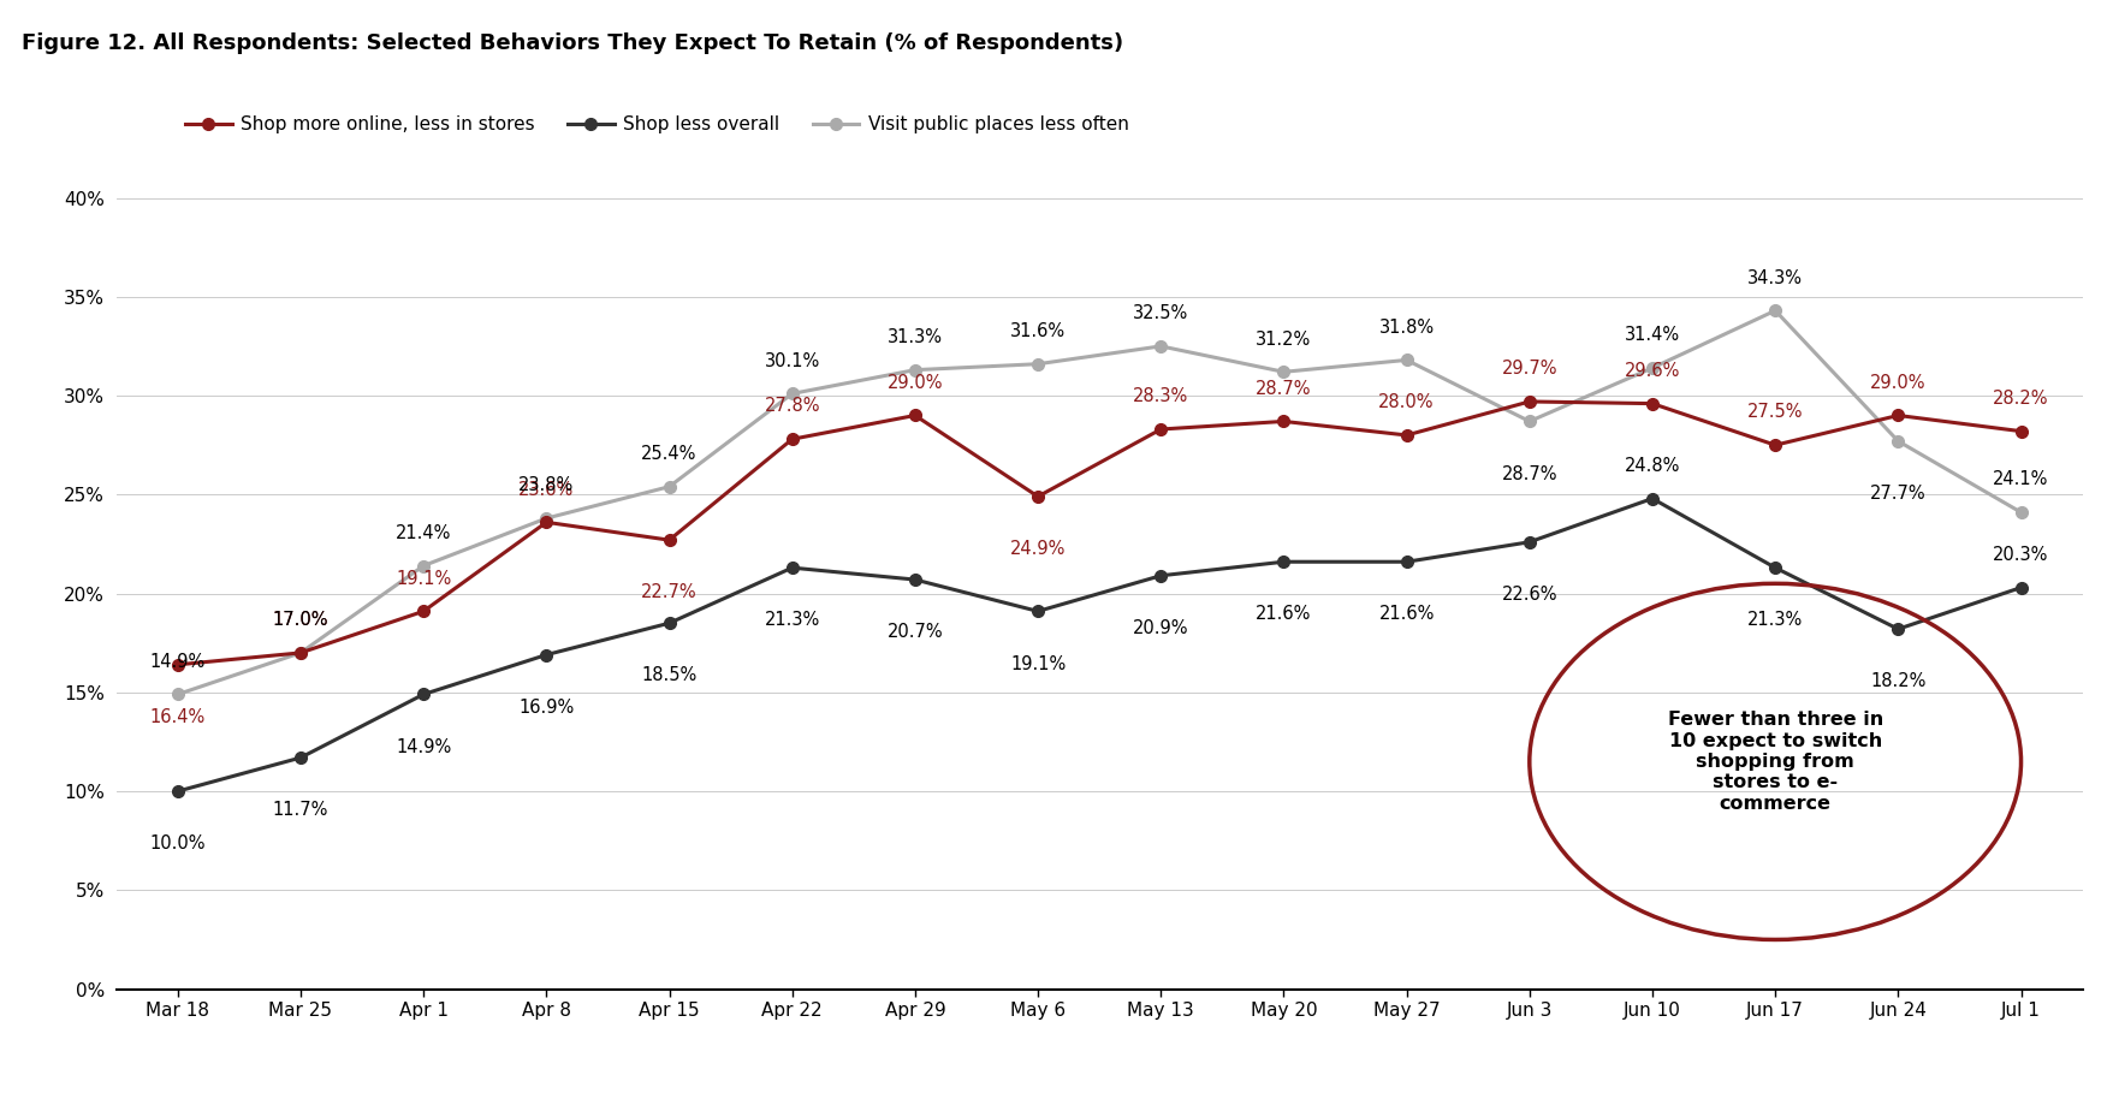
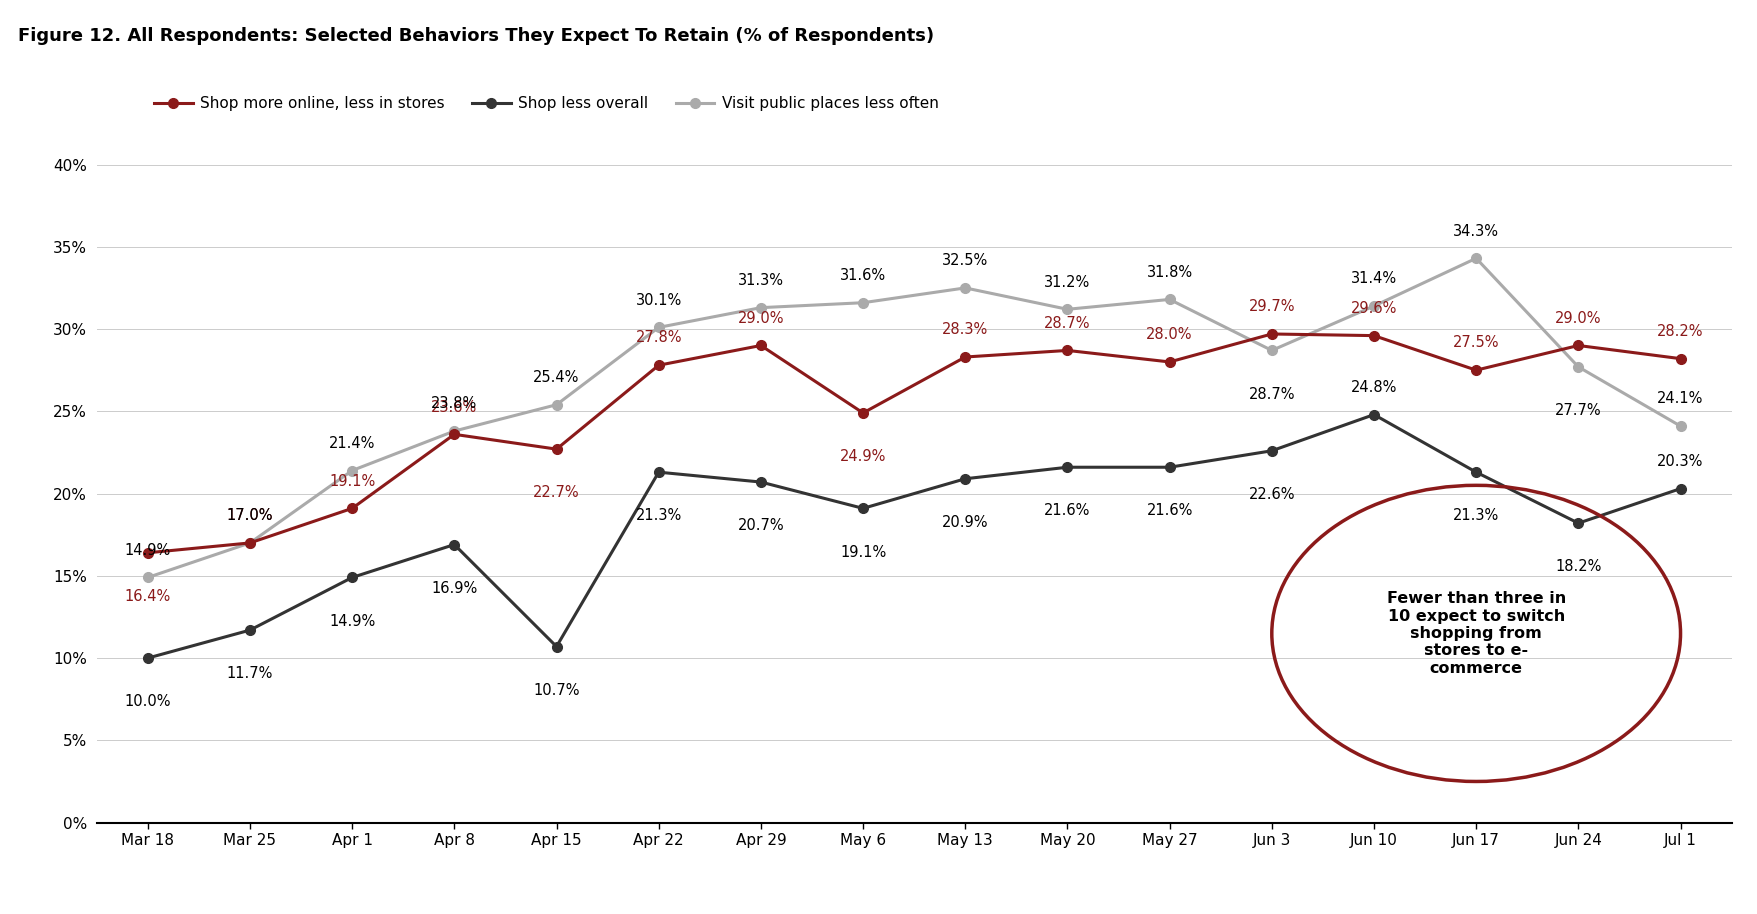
Shop less overall/Apr 15: 18.5% -> 10.7%
